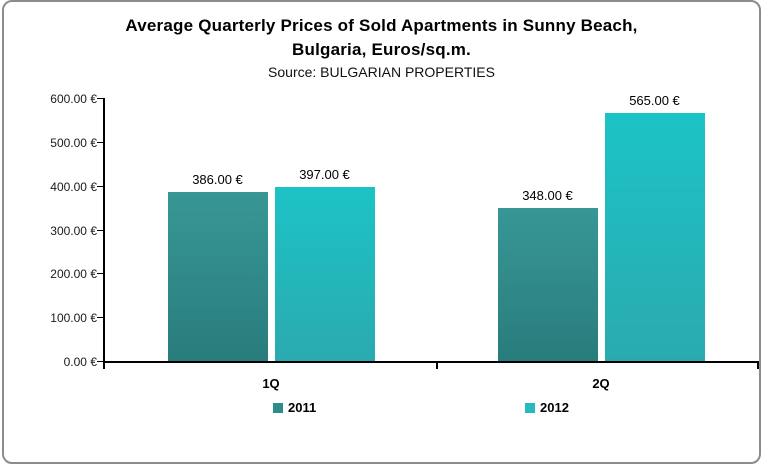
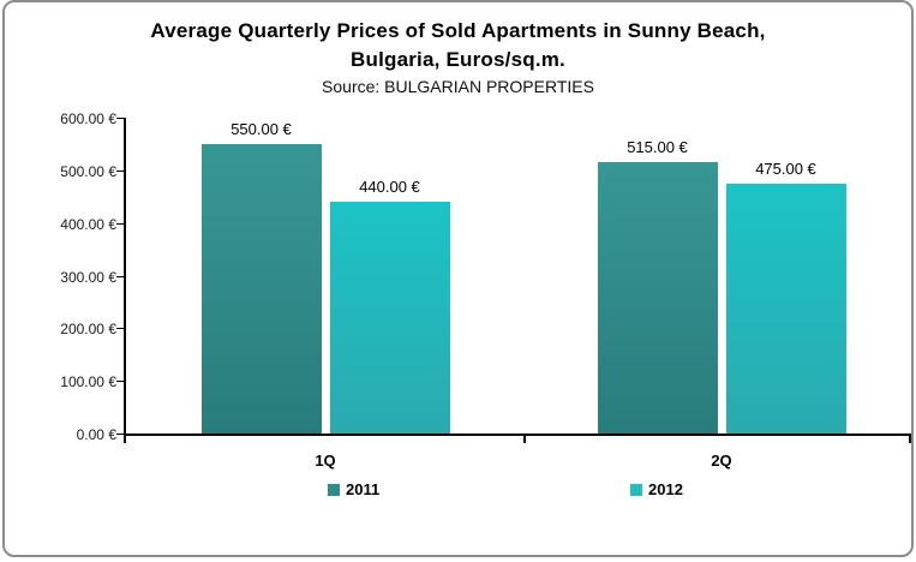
2011/1Q: 386.00 -> 550.00
2012/1Q: 397.00 -> 440.00
2011/2Q: 348.00 -> 515.00
2012/2Q: 565.00 -> 475.00
